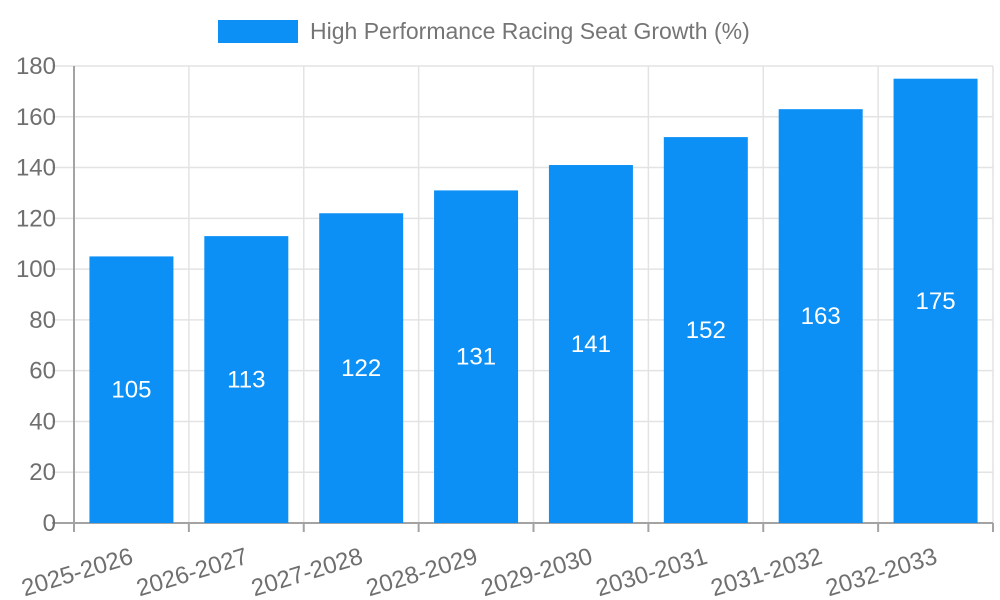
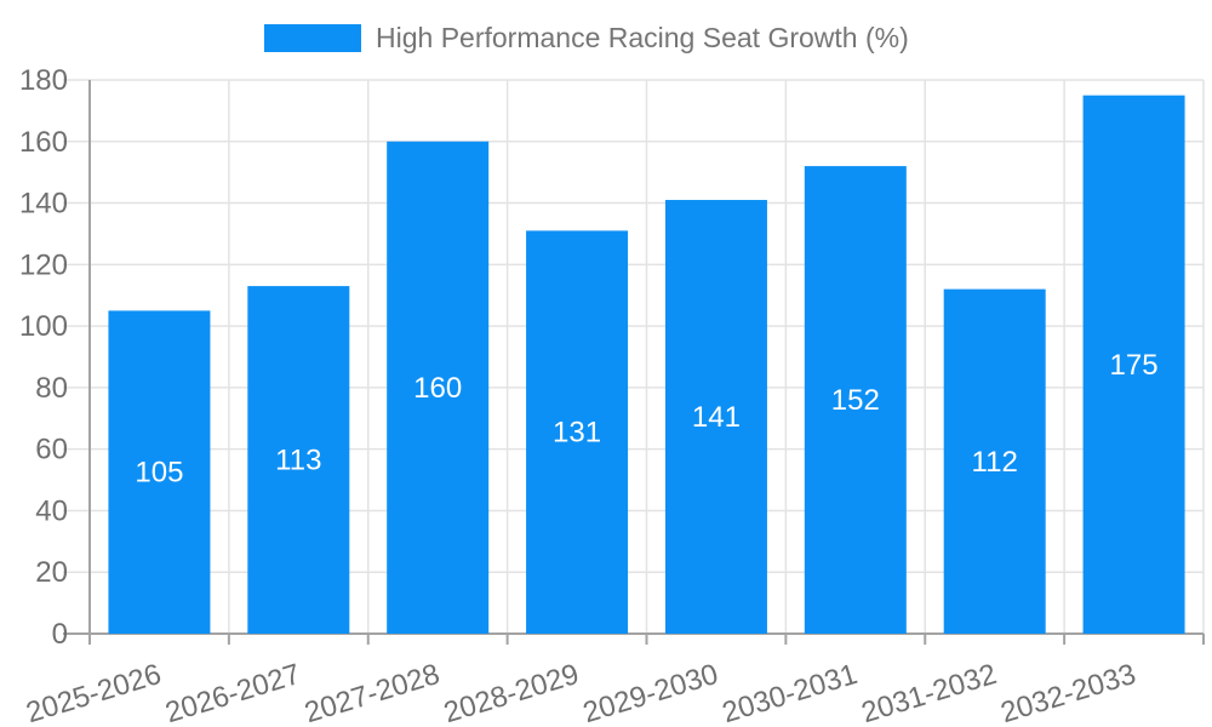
2027-2028: 122 -> 160
2031-2032: 163 -> 112
